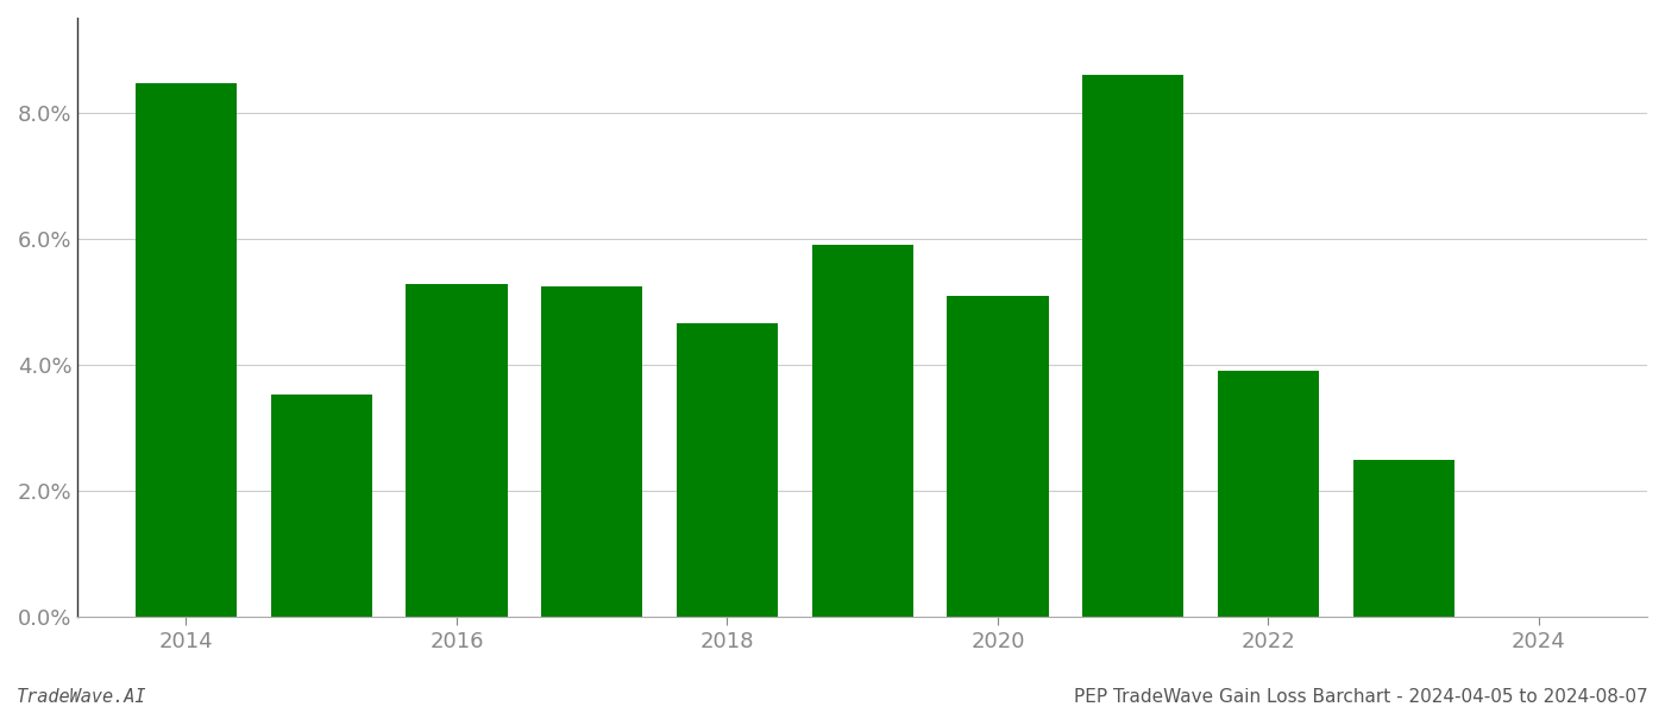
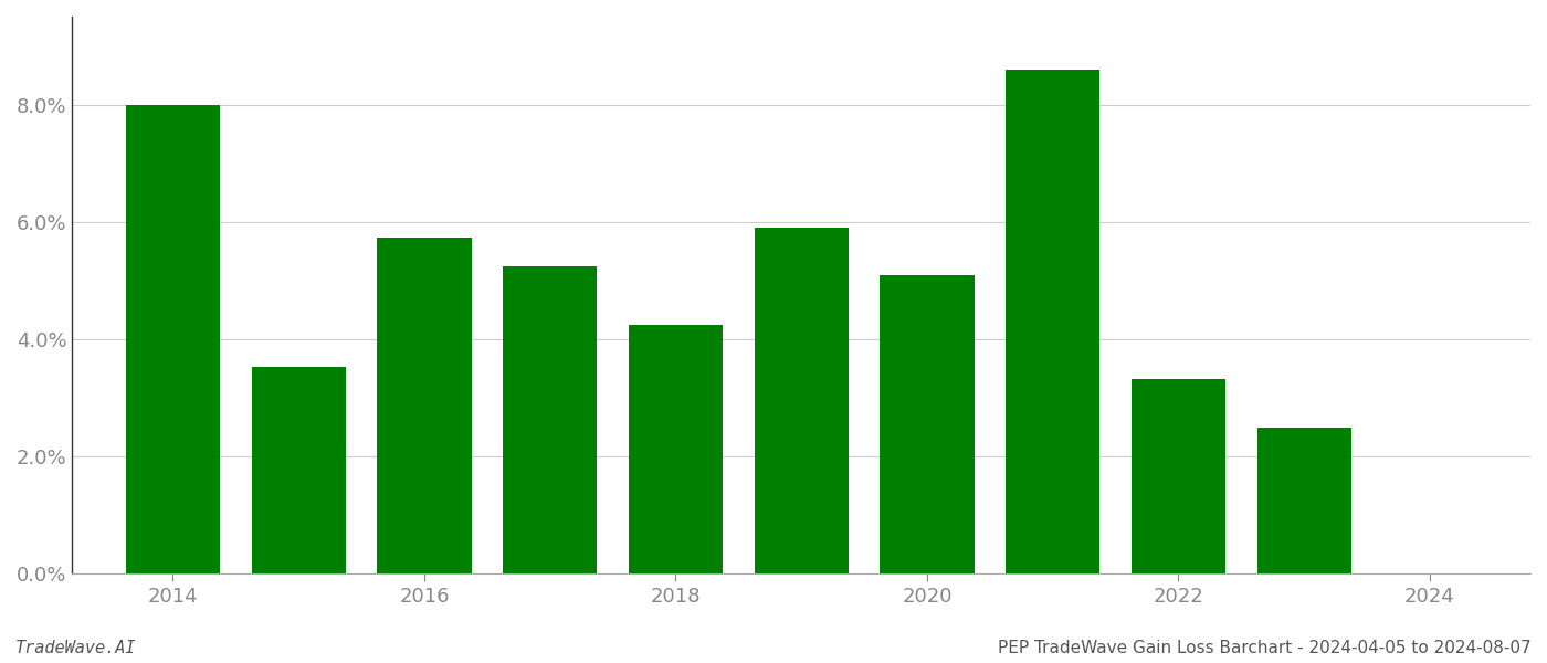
2014: 8.46% -> 8.00%
2016: 5.28% -> 5.73%
2018: 4.66% -> 4.25%
2022: 3.90% -> 3.32%
